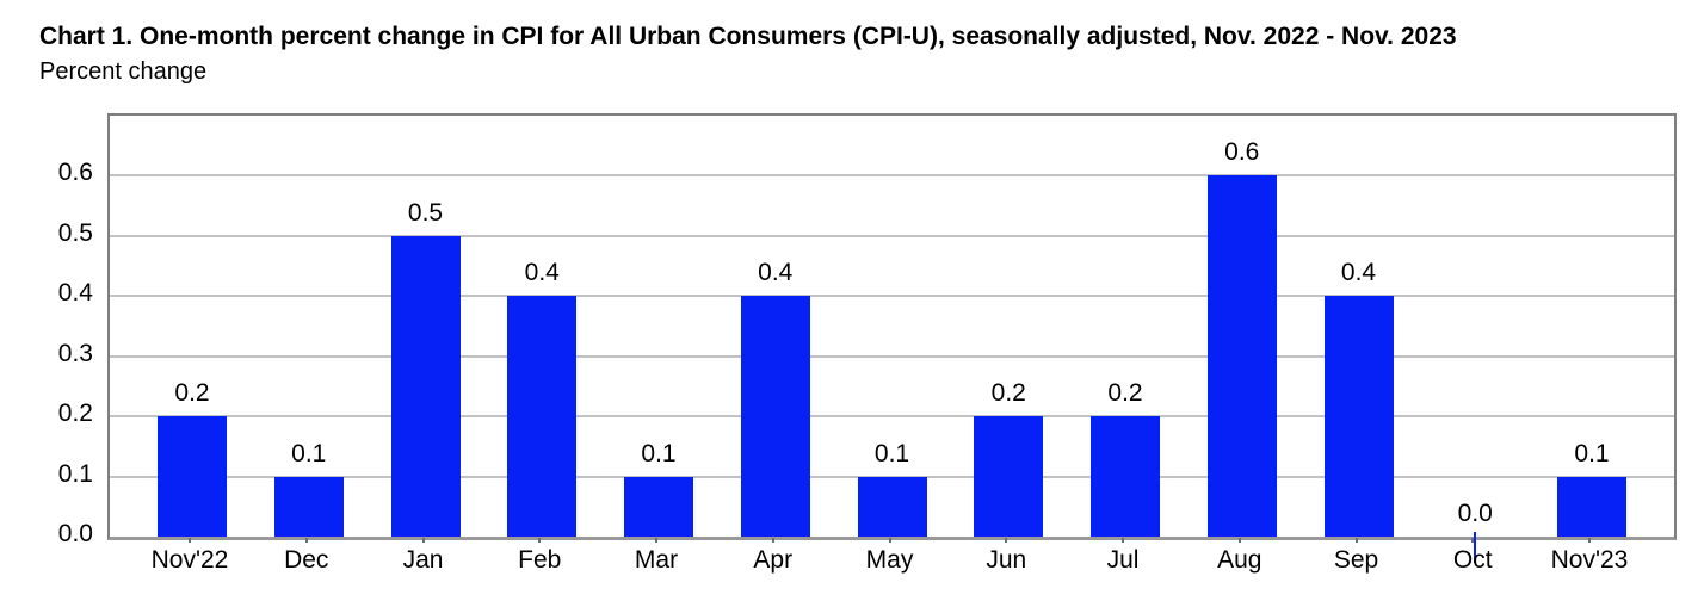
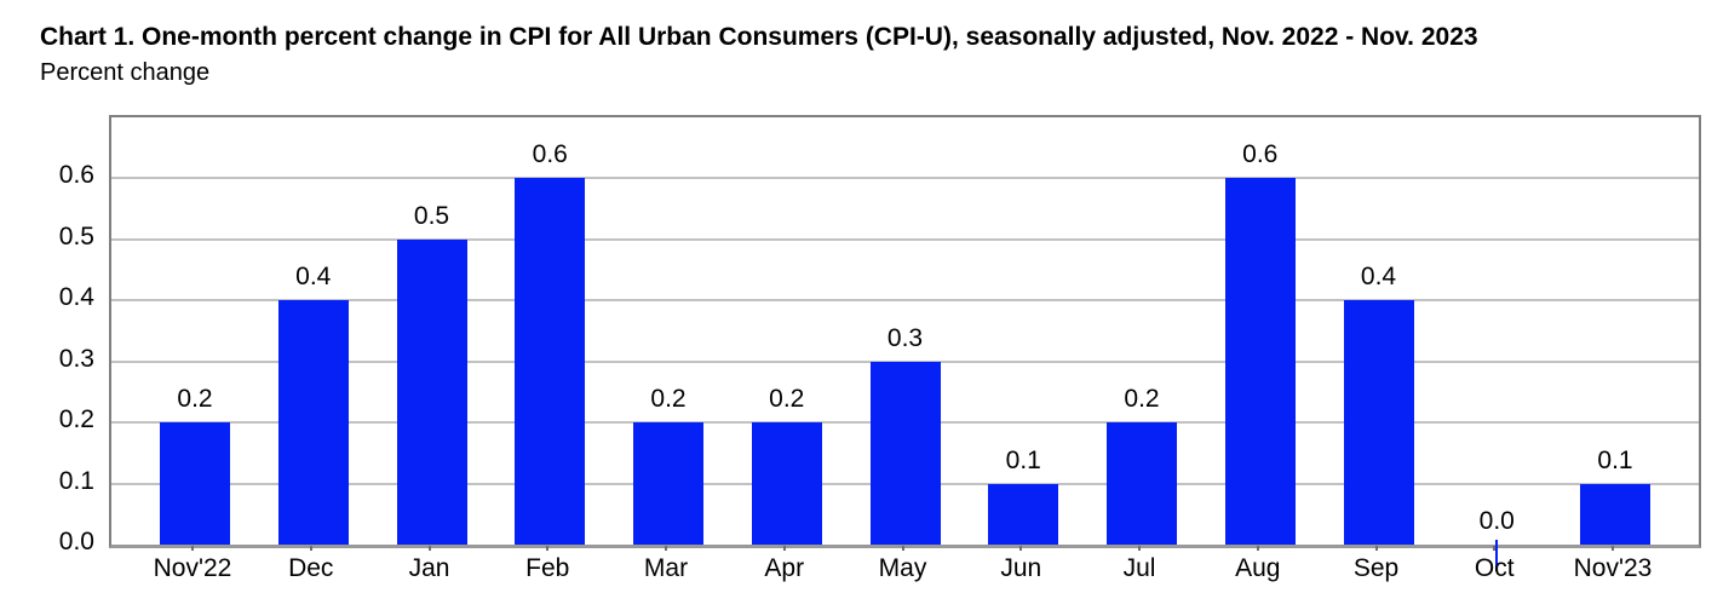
Dec: 0.1 -> 0.4
Feb: 0.4 -> 0.6
Mar: 0.1 -> 0.2
Apr: 0.4 -> 0.2
May: 0.1 -> 0.3
Jun: 0.2 -> 0.1
